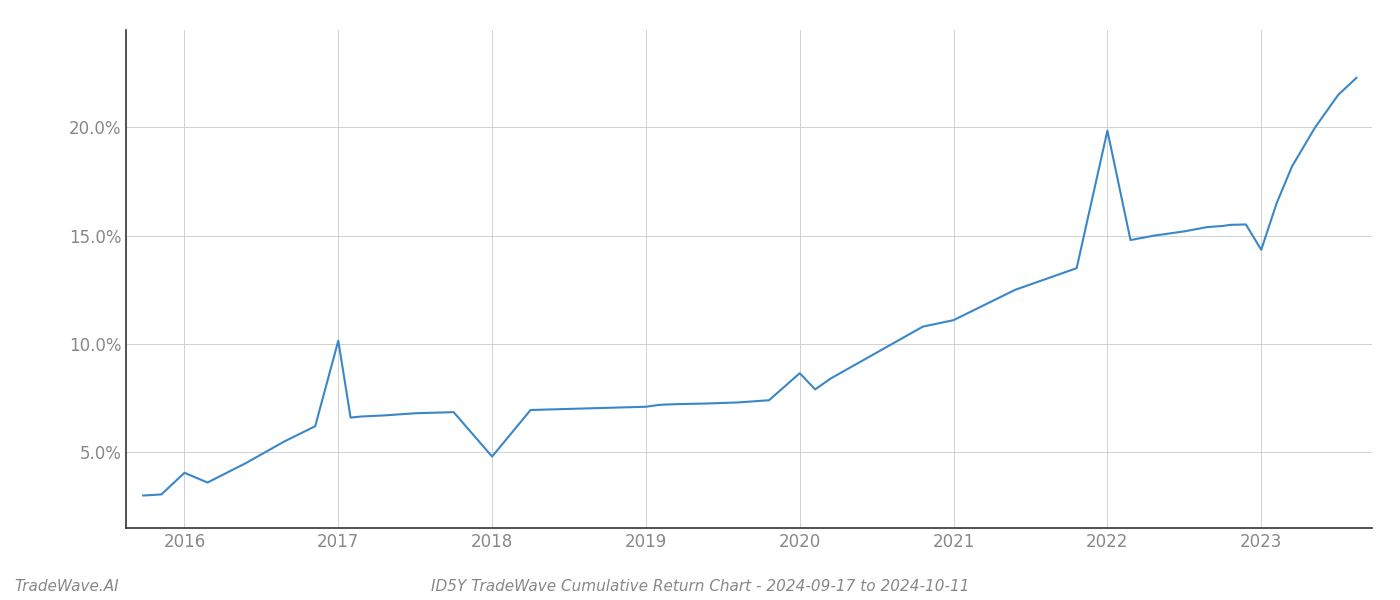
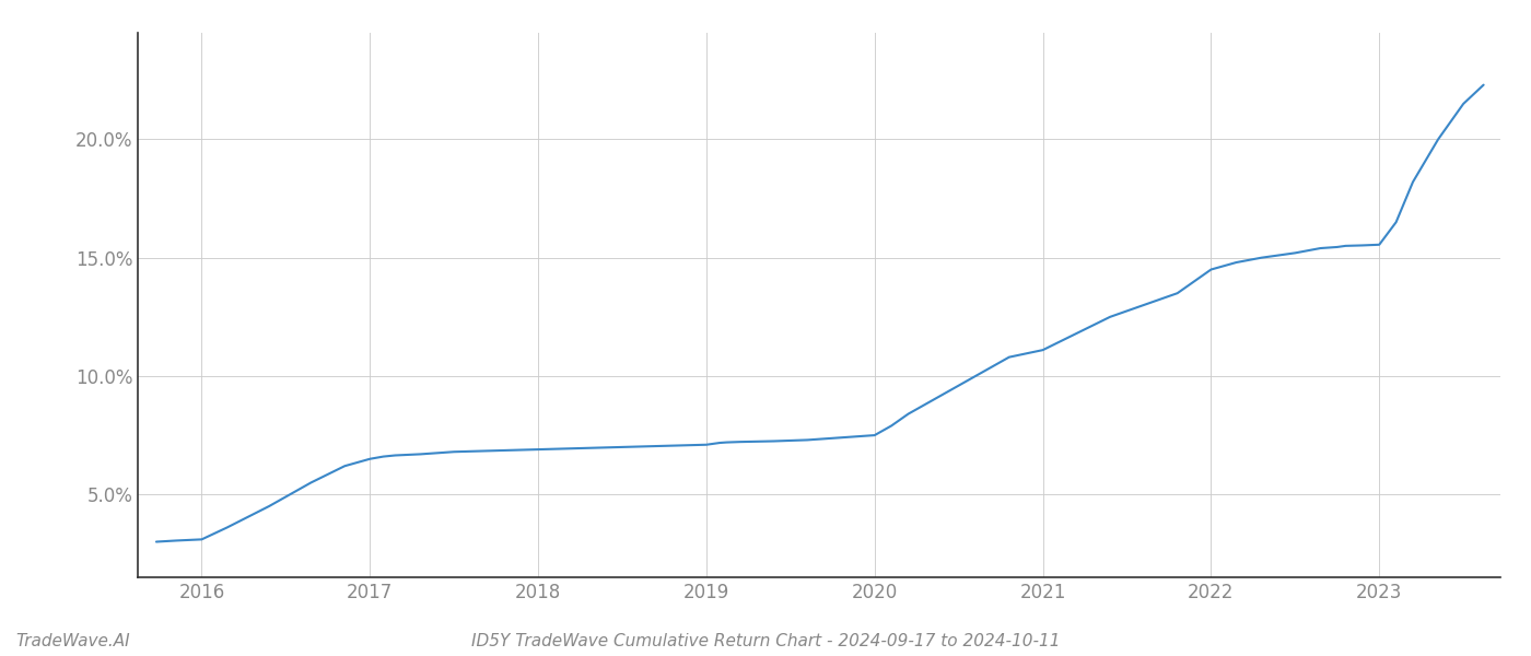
2016: 4.05% -> 3.10%
2017: 10.15% -> 6.50%
2018: 4.80% -> 6.90%
2020: 8.65% -> 7.50%
2022: 19.85% -> 14.50%
2023: 14.35% -> 15.55%
